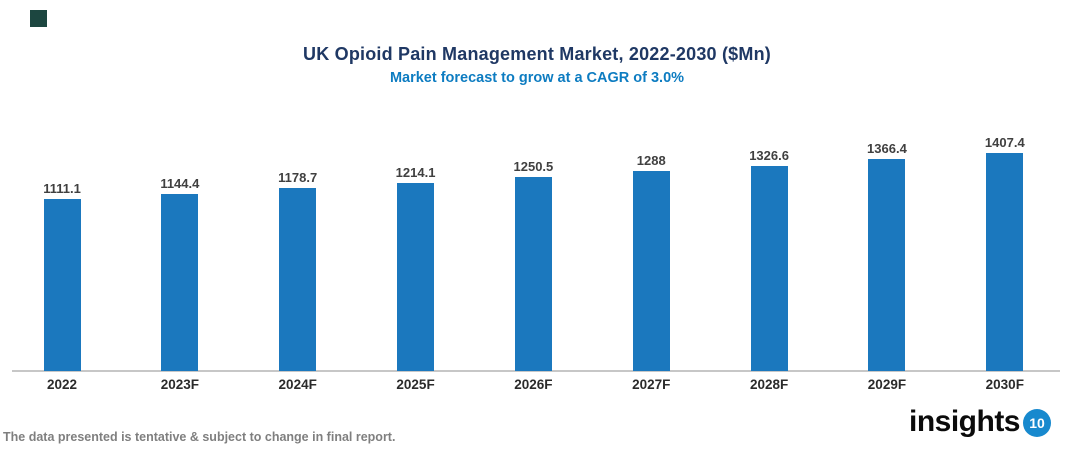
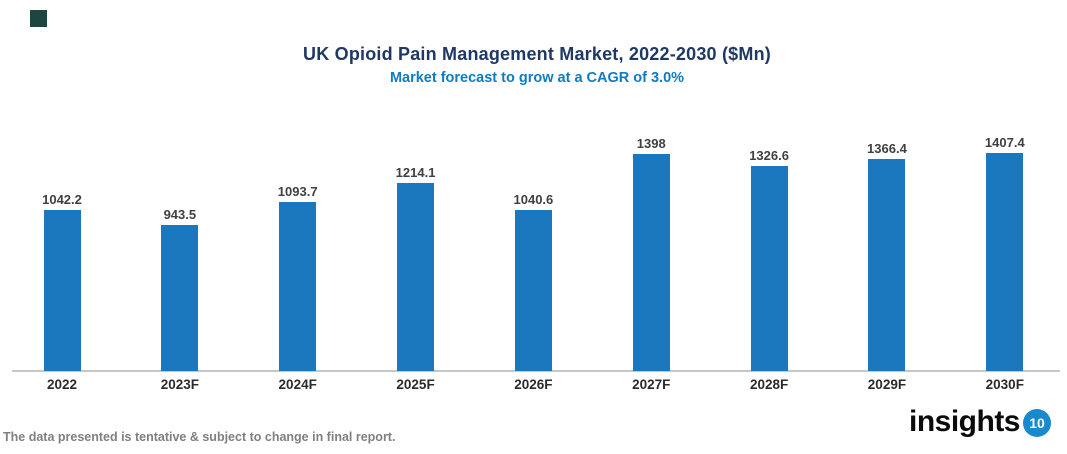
2022: 1111.1 -> 1042.2
2023F: 1144.4 -> 943.5
2024F: 1178.7 -> 1093.7
2026F: 1250.5 -> 1040.6
2027F: 1288 -> 1398
